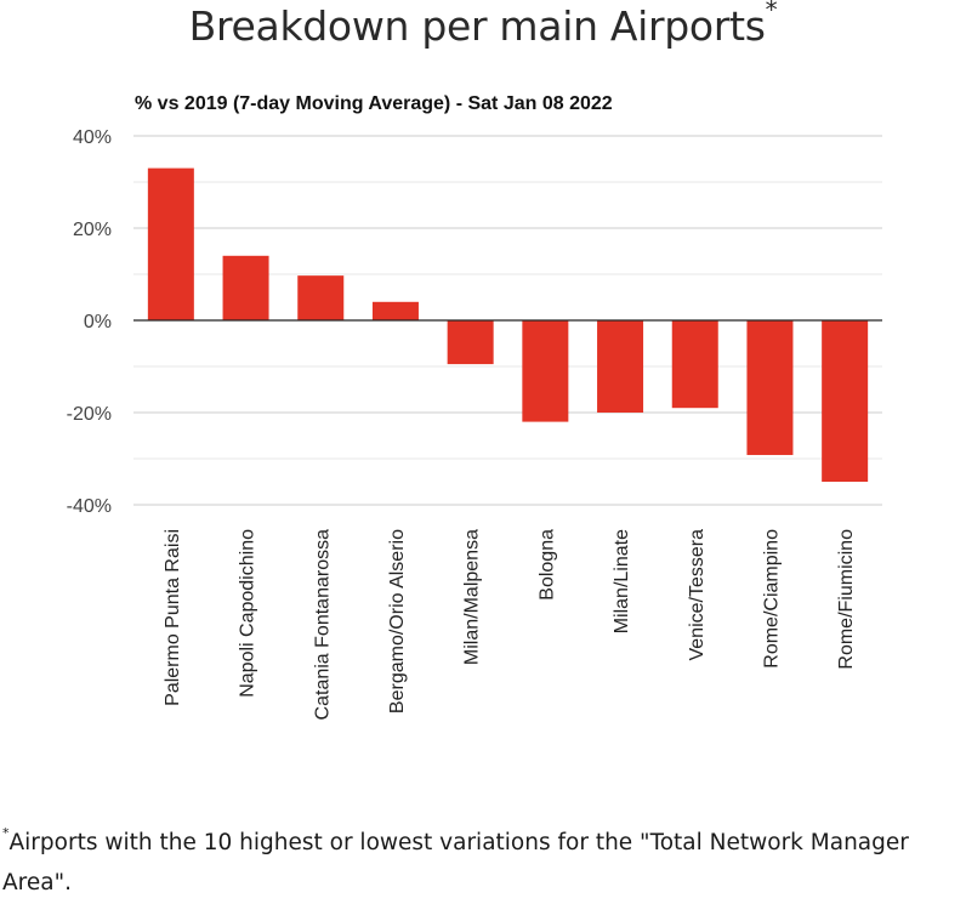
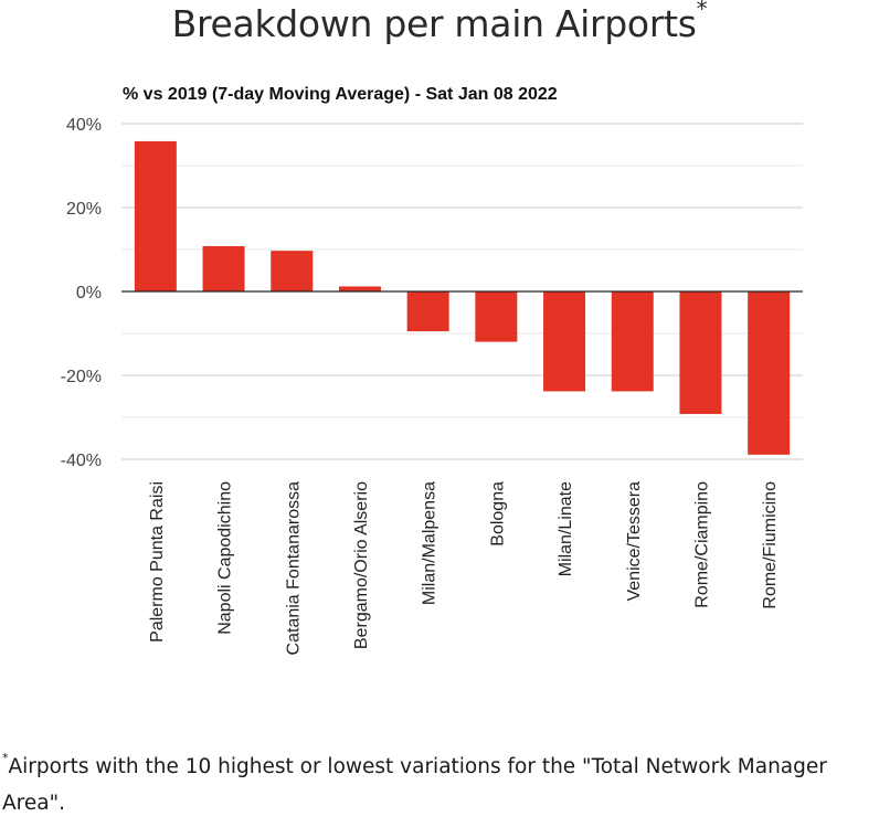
Palermo Punta Raisi: 33% -> 36%
Napoli Capodichino: 14% -> 11%
Bergamo/Orio Alserio: 4% -> 1%
Bologna: -22% -> -12%
Milan/Linate: -20% -> -24%
Venice/Tessera: -19% -> -24%
Rome/Fiumicino: -35% -> -39%
